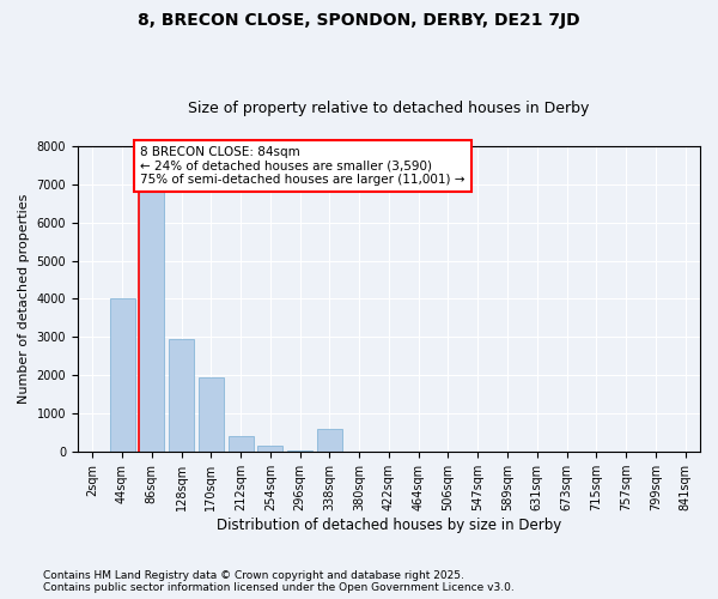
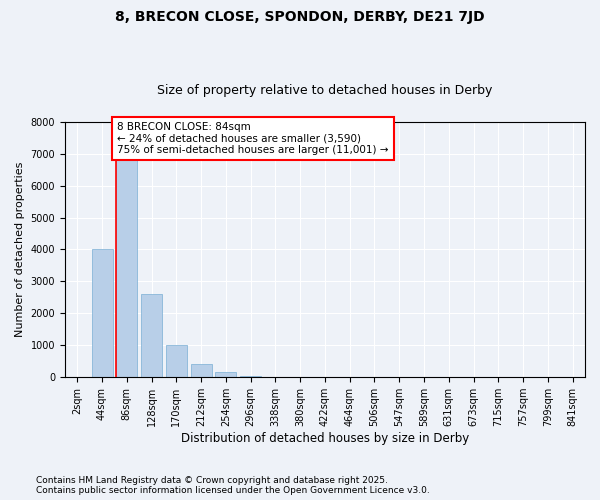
128sqm: 2950 -> 2600
170sqm: 1950 -> 1000
338sqm: 600 -> 10
